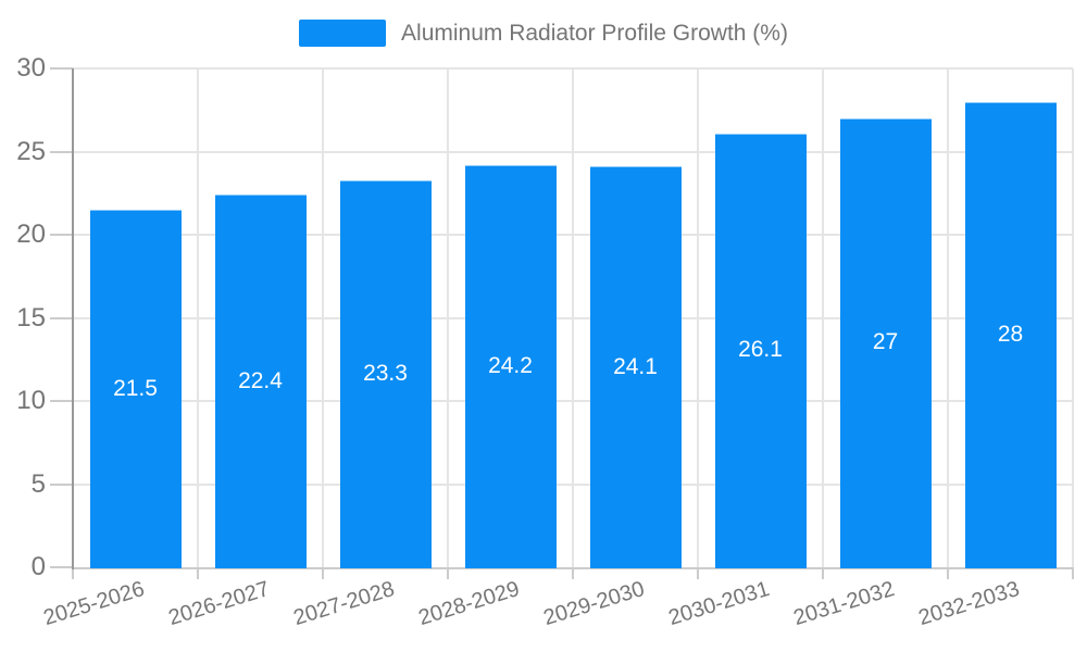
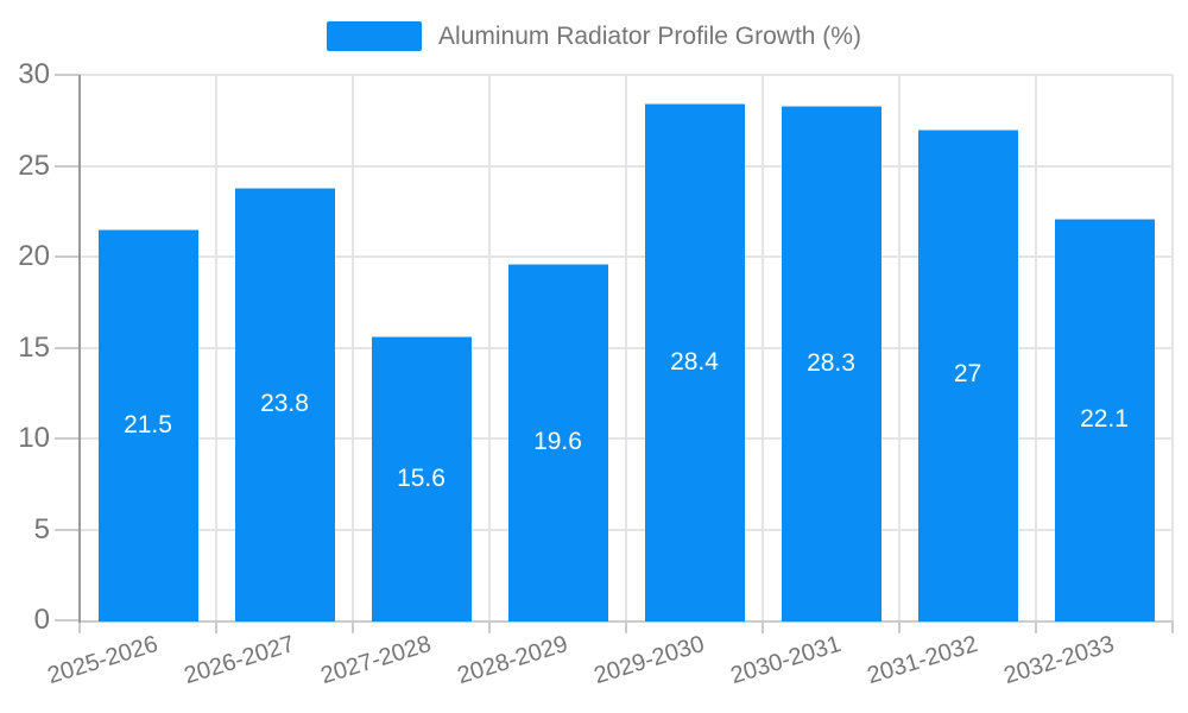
2026-2027: 22.4 -> 23.8
2027-2028: 23.3 -> 15.6
2028-2029: 24.2 -> 19.6
2029-2030: 24.1 -> 28.4
2030-2031: 26.1 -> 28.3
2032-2033: 28 -> 22.1
